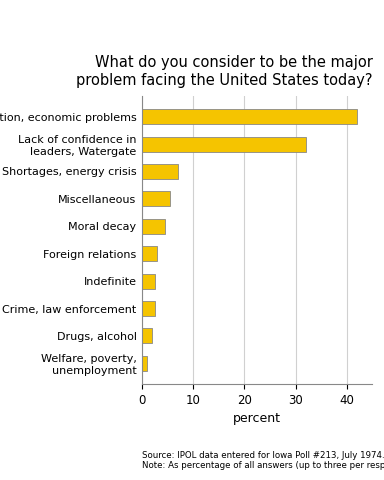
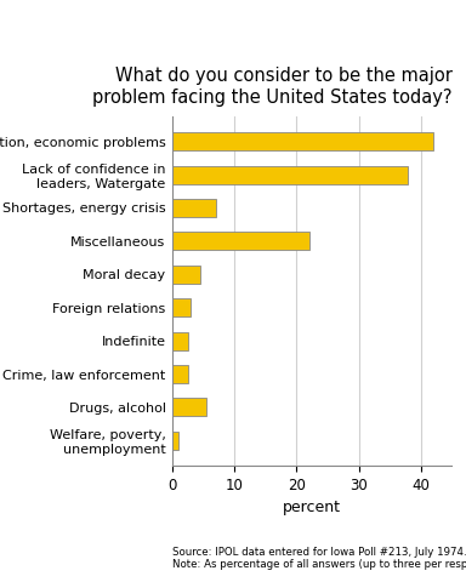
Lack of confidence in leaders, Watergate: 32.0 -> 37.8
Miscellaneous: 5.5 -> 22.0
Drugs, alcohol: 2.0 -> 5.4
